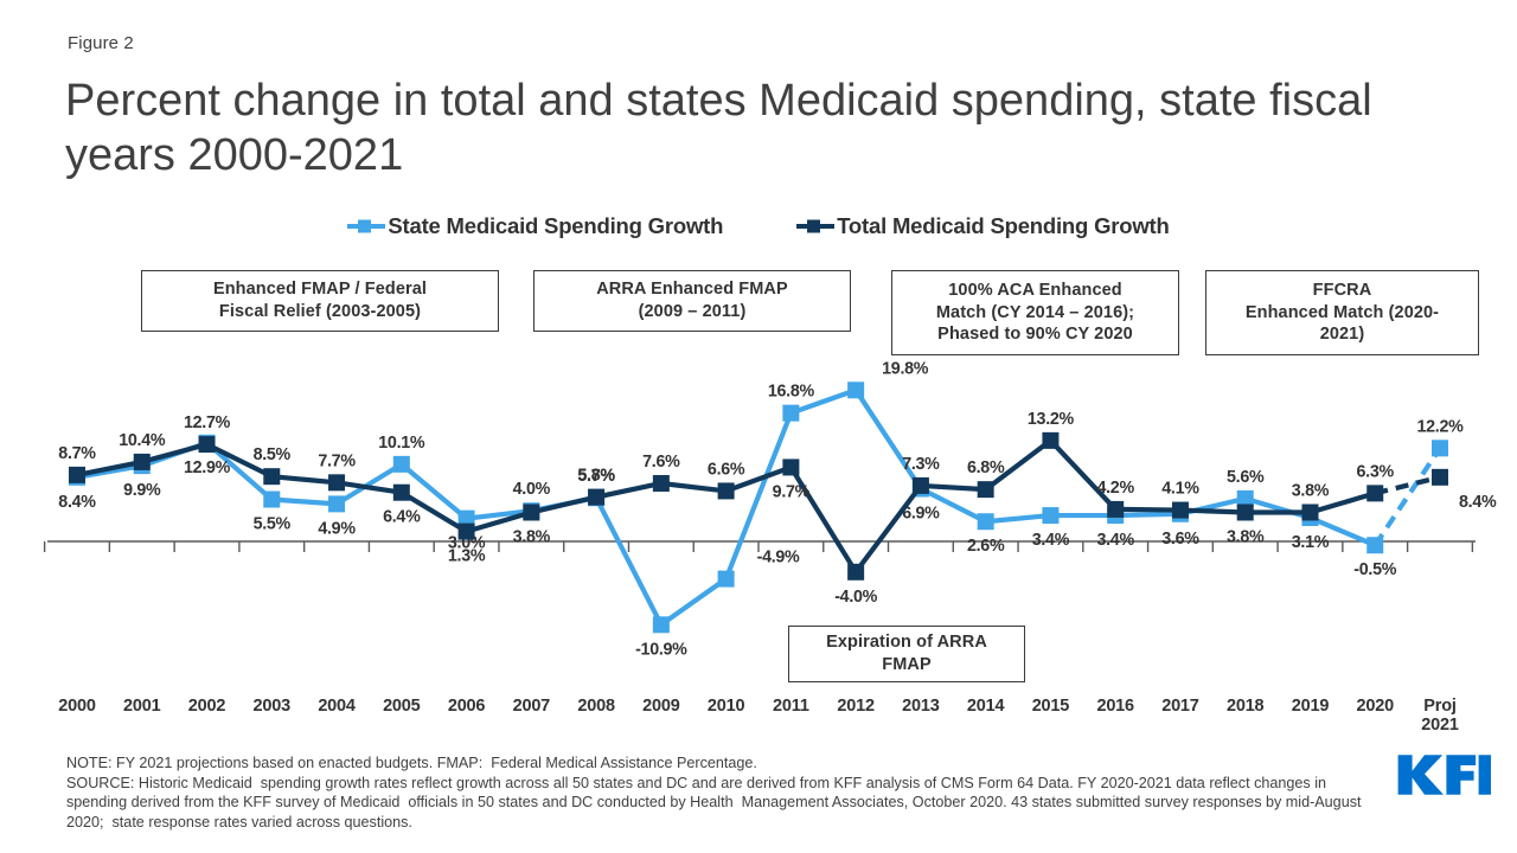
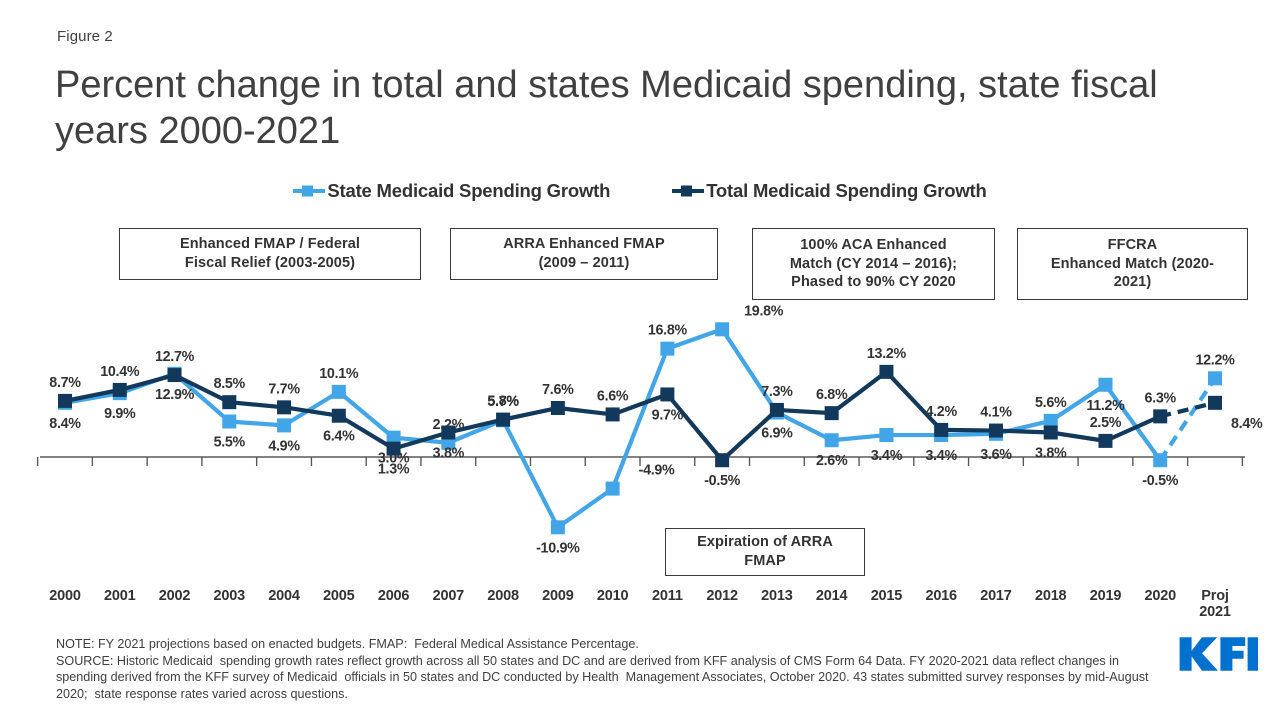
State Medicaid Spending Growth/2007: 4.0% -> 2.2%
Total Medicaid Spending Growth/2012: -4.0% -> -0.5%
State Medicaid Spending Growth/2019: 3.1% -> 11.2%
Total Medicaid Spending Growth/2019: 3.8% -> 2.5%
